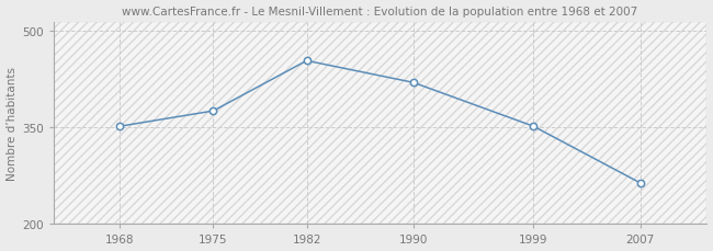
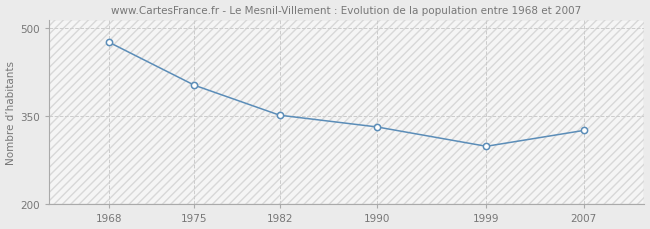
1968: 352 -> 476
1975: 376 -> 403
1982: 454 -> 352
1990: 420 -> 332
1999: 352 -> 299
2007: 264 -> 326
